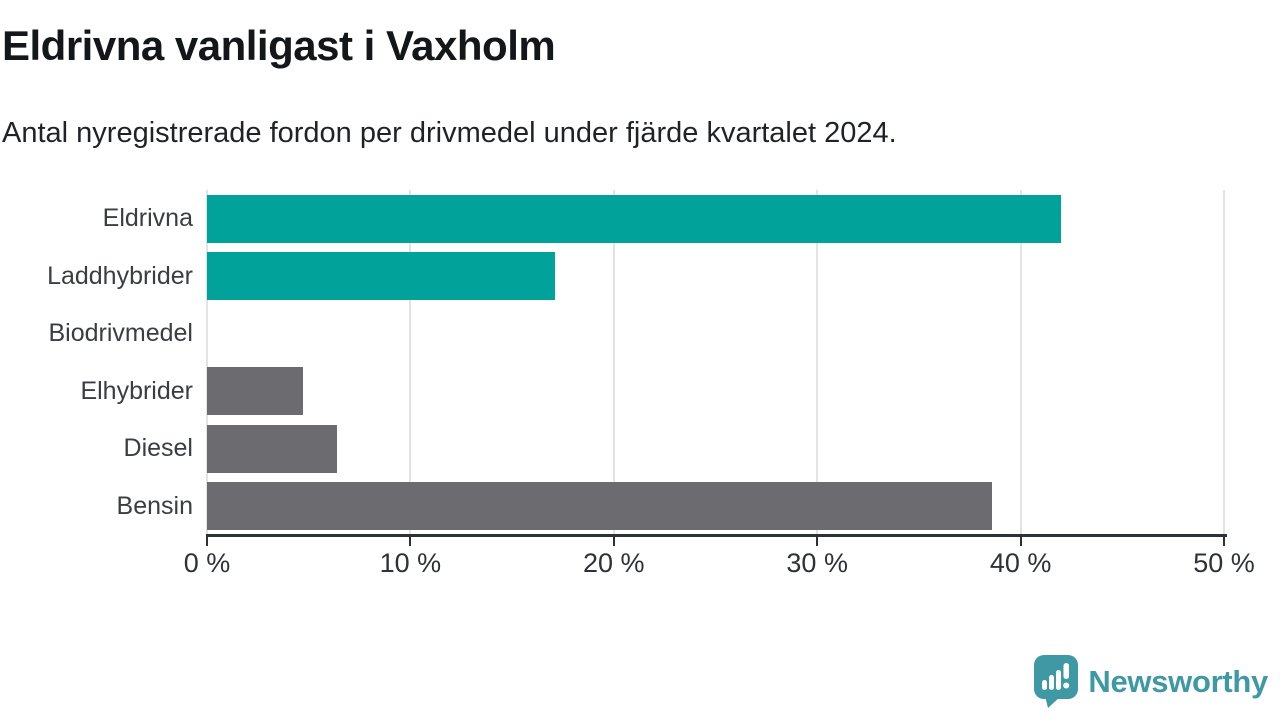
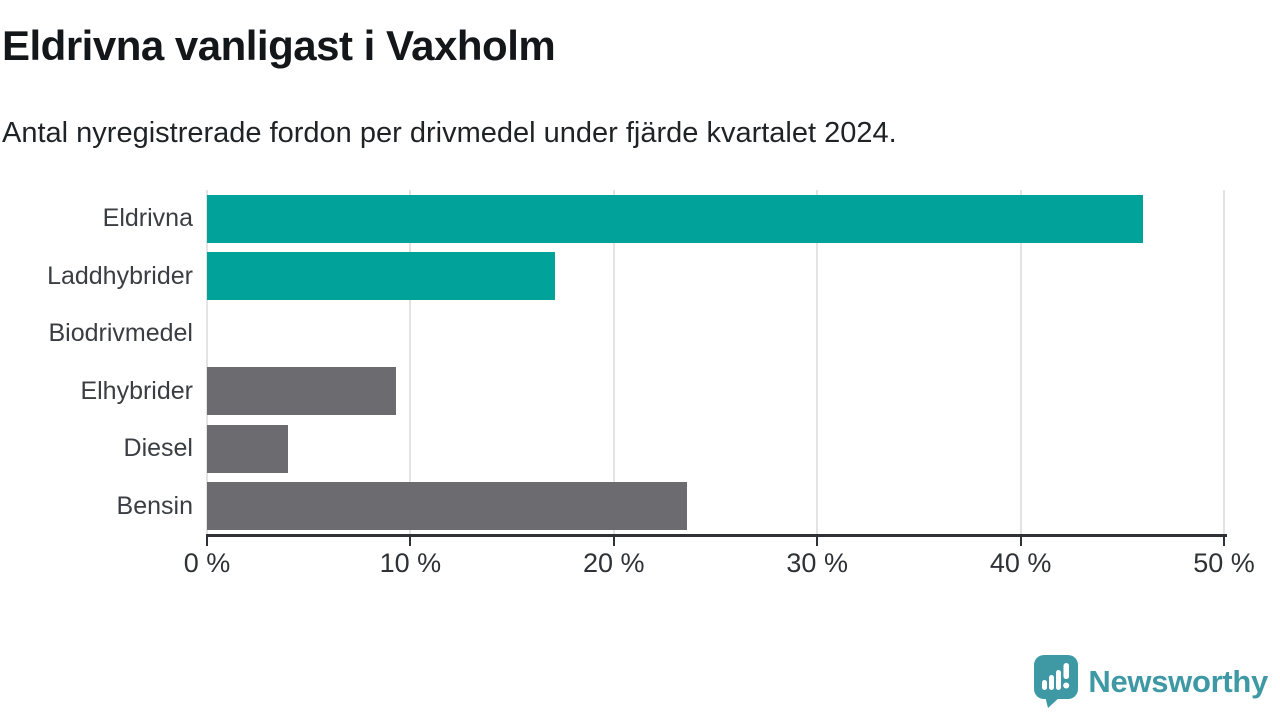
Eldrivna: 42.0% -> 46.0%
Elhybrider: 4.7% -> 9.3%
Diesel: 6.4% -> 4.0%
Bensin: 38.6% -> 23.6%
